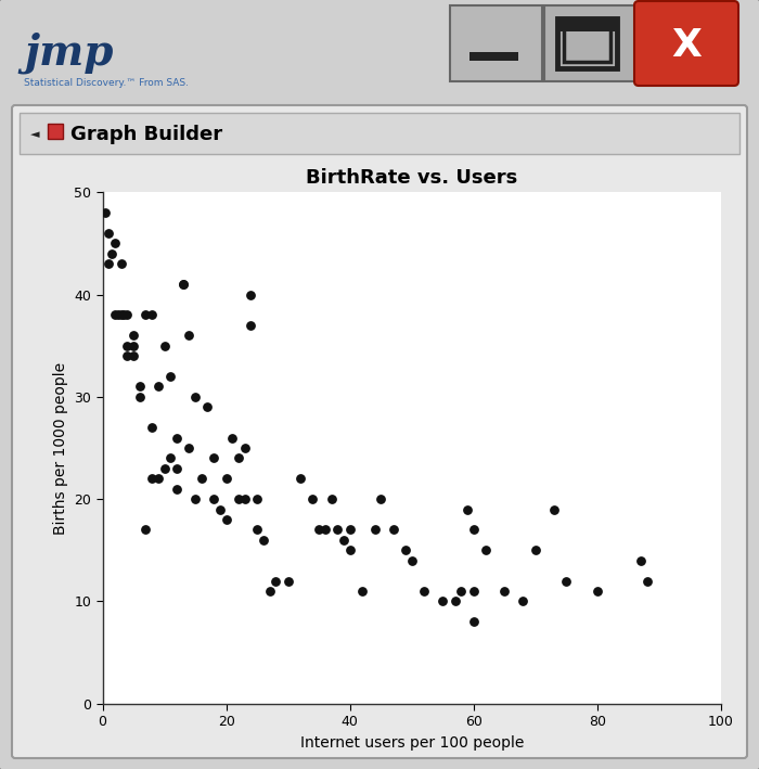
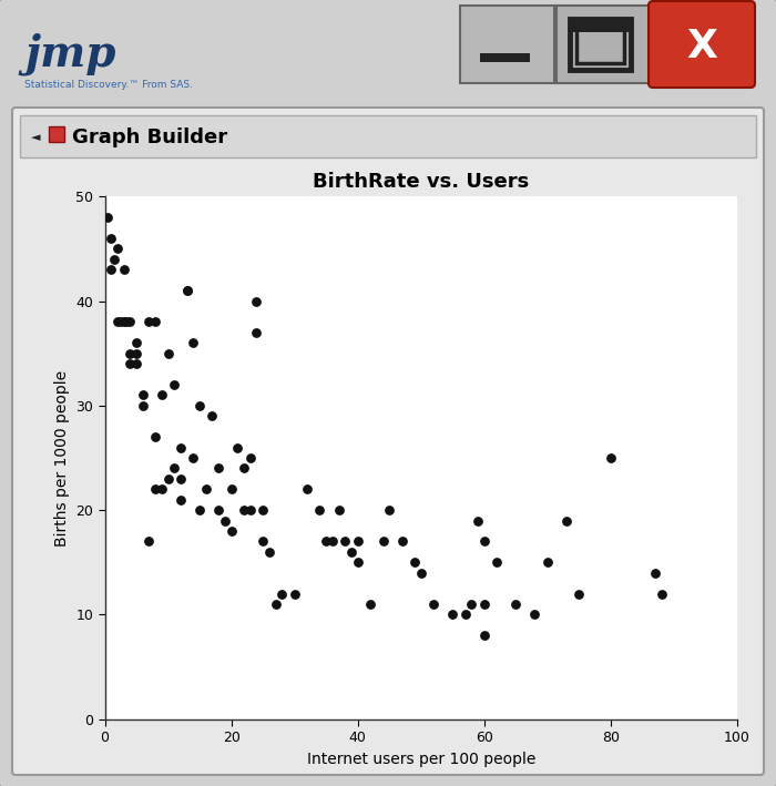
80: 11 -> 25
